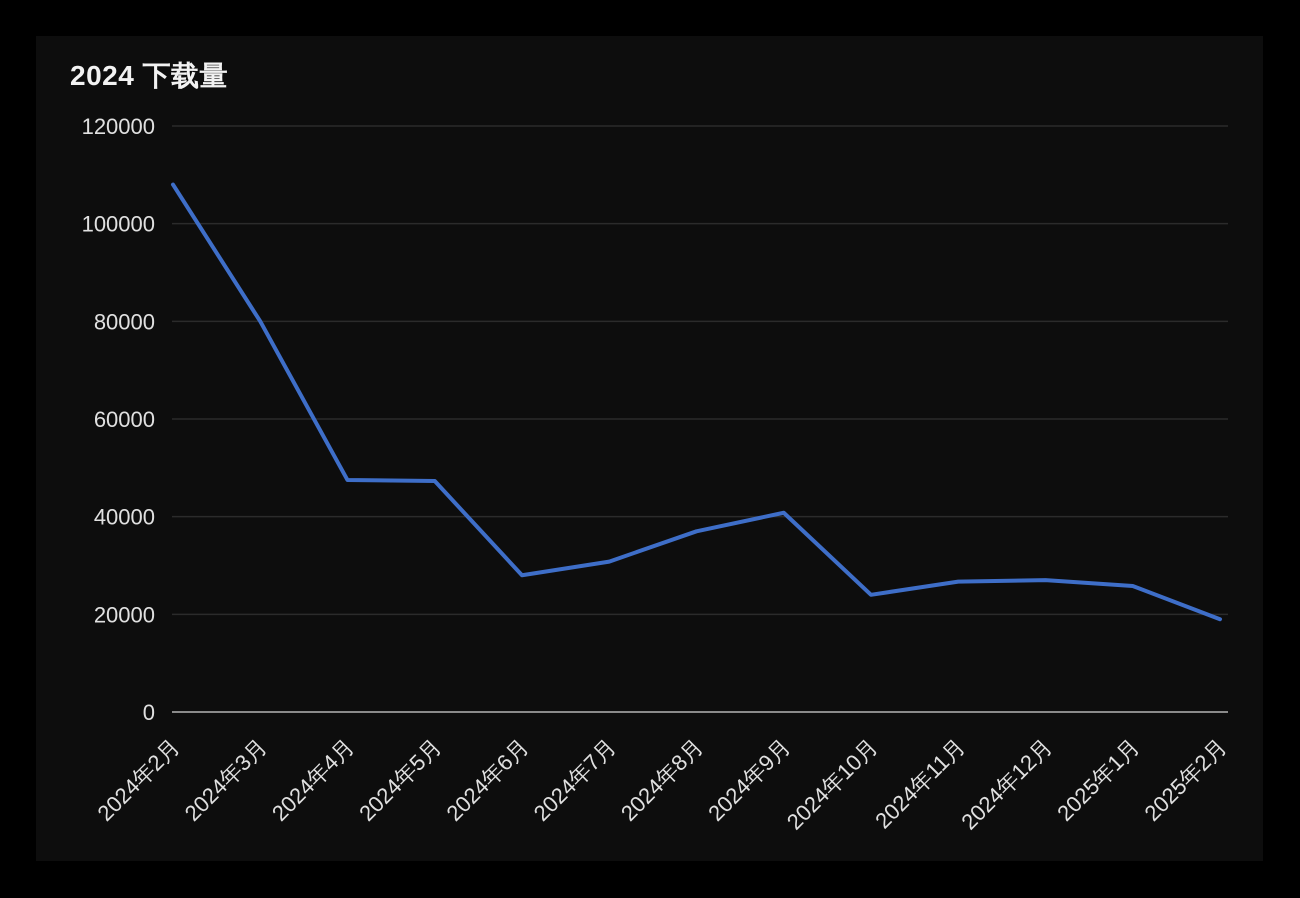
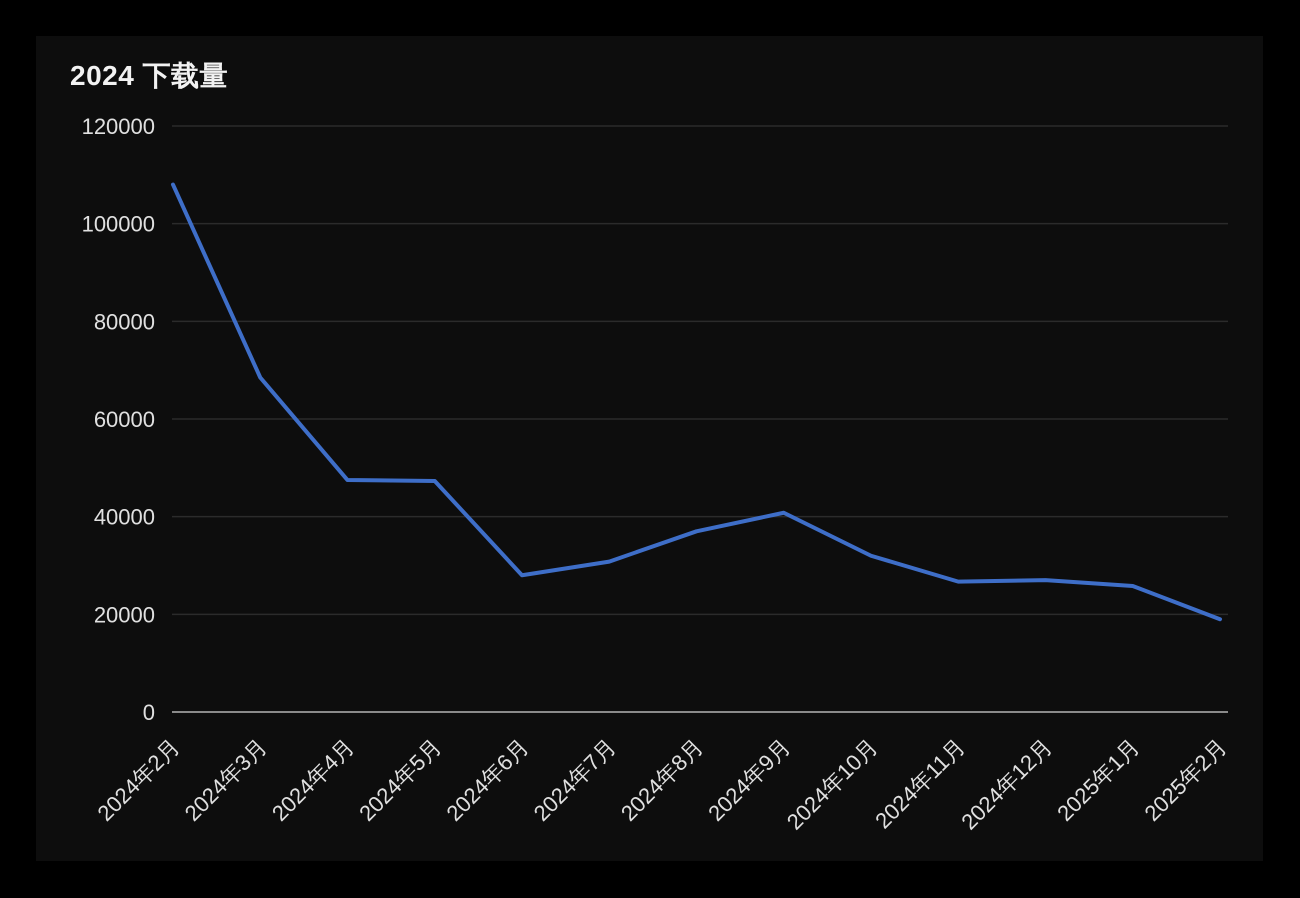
2024年3月: 80000 -> 68000
2024年10月: 24000 -> 32000
